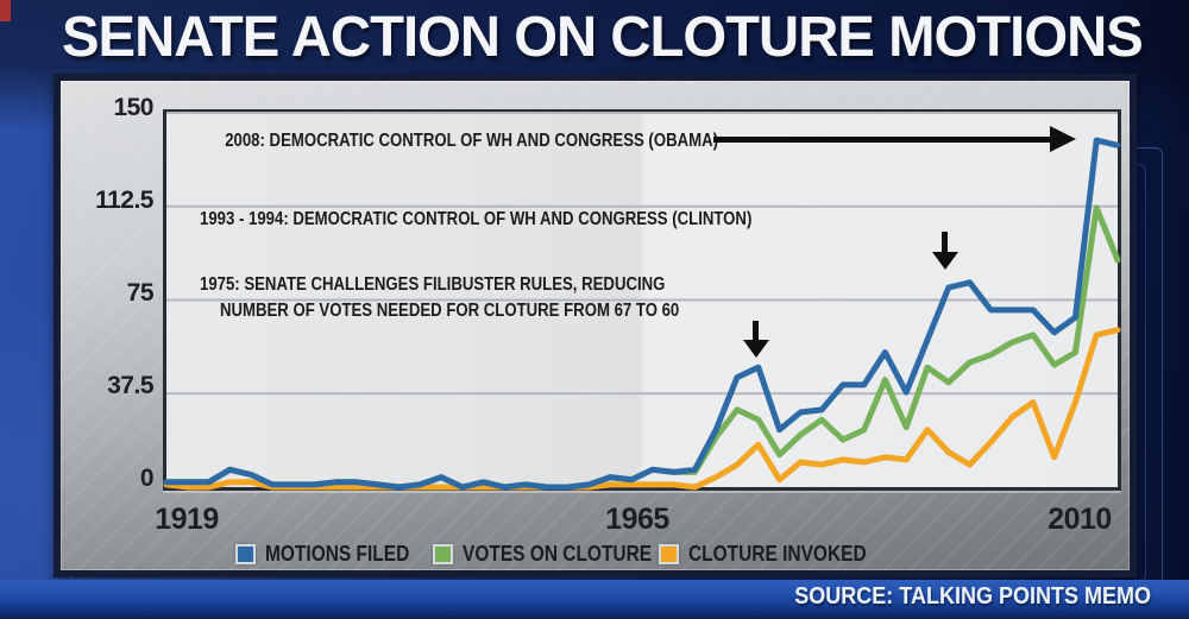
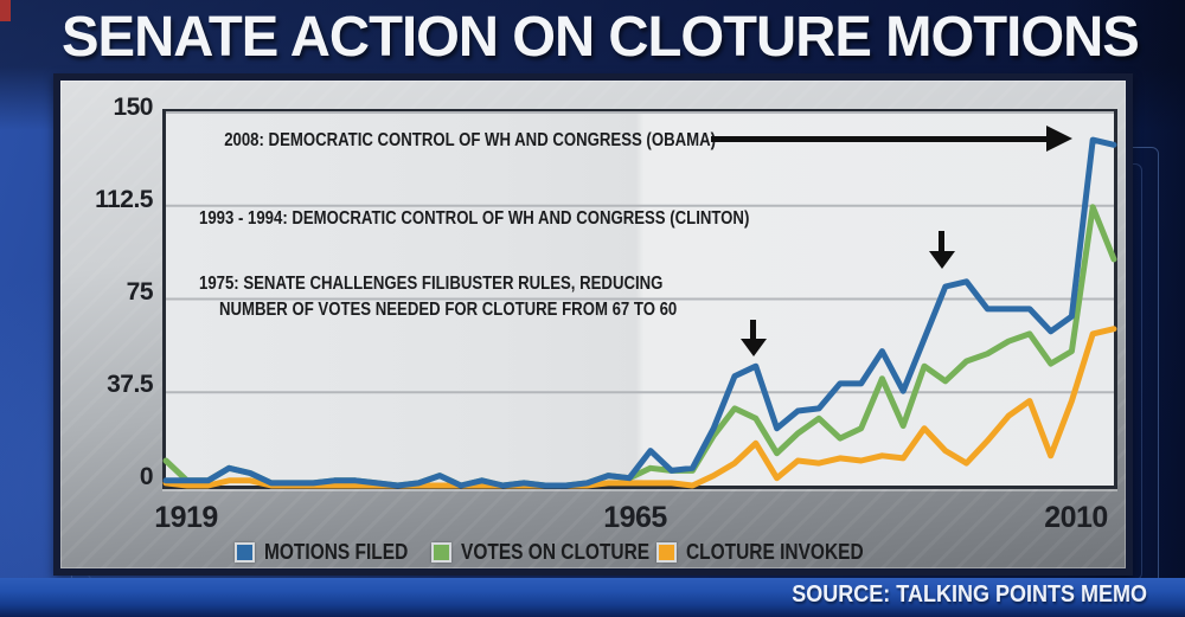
VOTES ON CLOTURE/1919: 2 -> 10
MOTIONS FILED/1965: 7 -> 14
